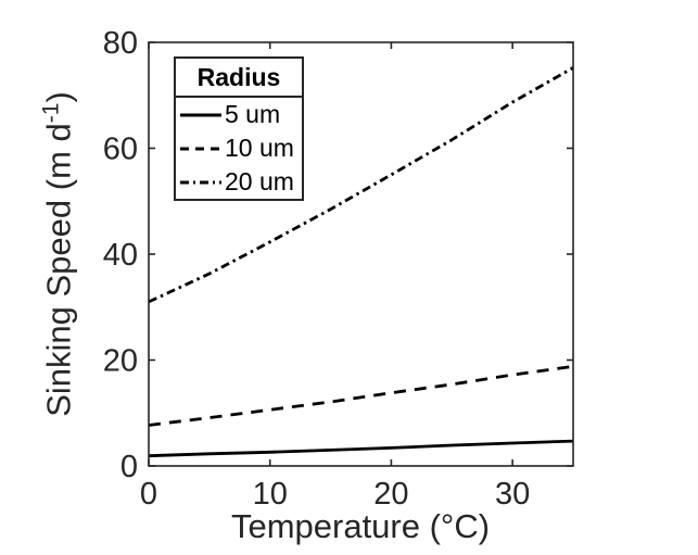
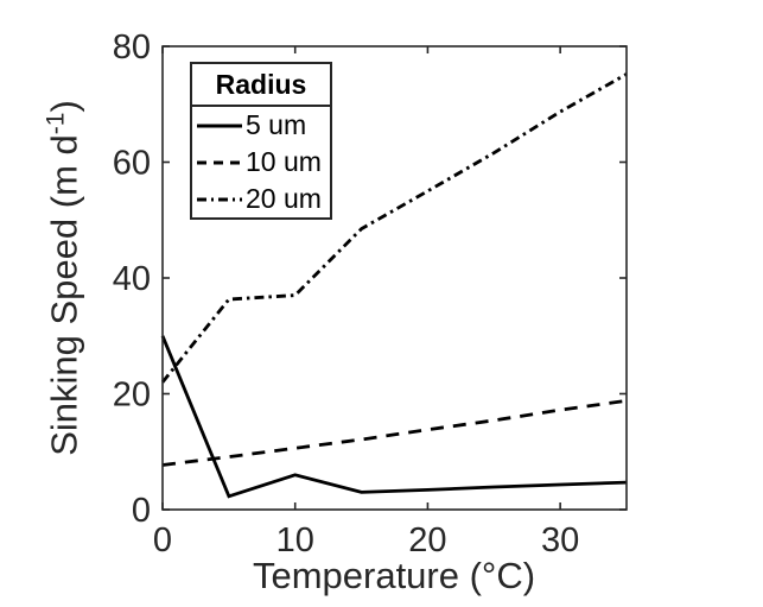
5 um/0: 2 -> 30
20 um/0: 31 -> 22
5 um/10: 3 -> 6
20 um/10: 42 -> 37
